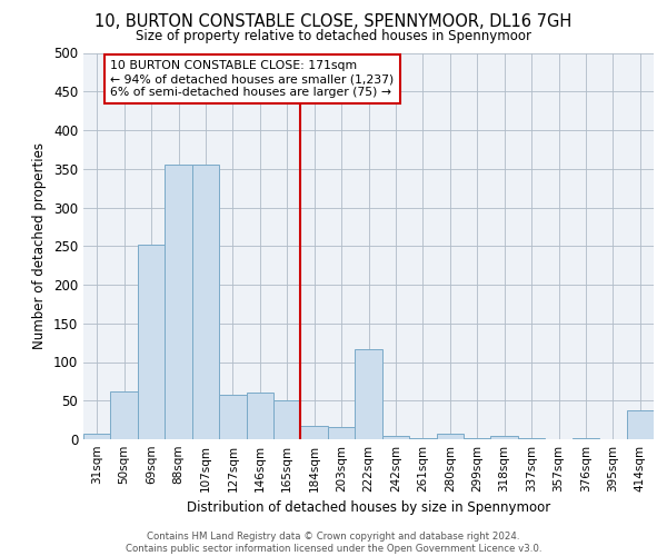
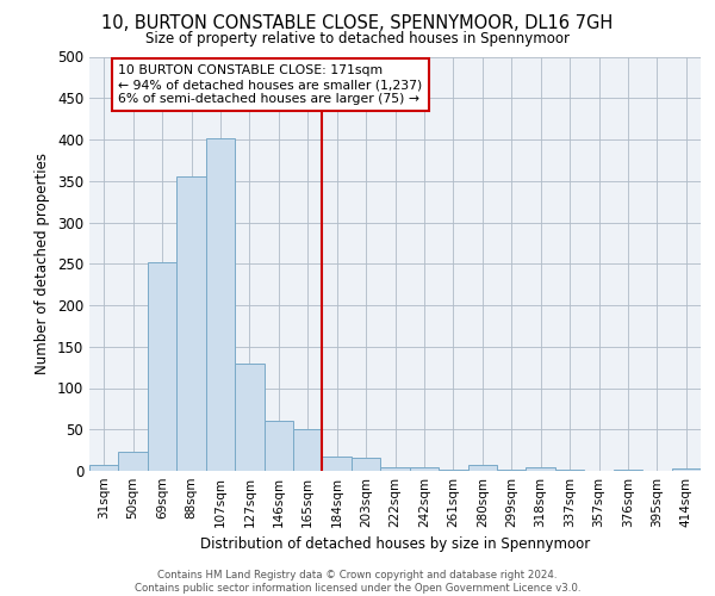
50sqm: 62 -> 23
107sqm: 356 -> 402
127sqm: 58 -> 130
222sqm: 116 -> 5
414sqm: 38 -> 3
